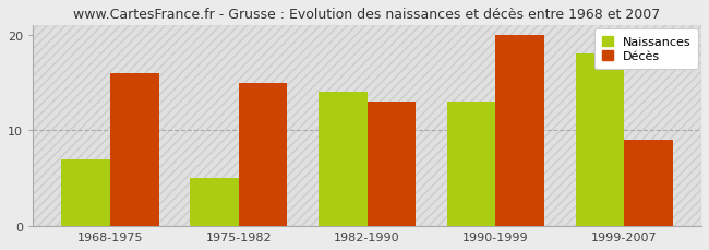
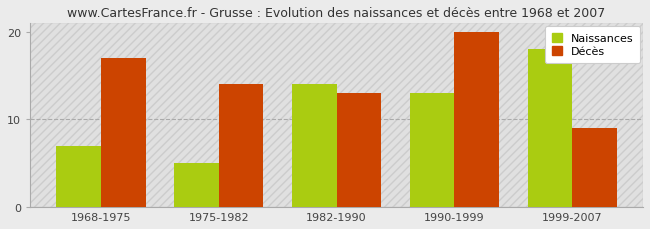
Décès/1968-1975: 16 -> 17
Décès/1975-1982: 15 -> 14
